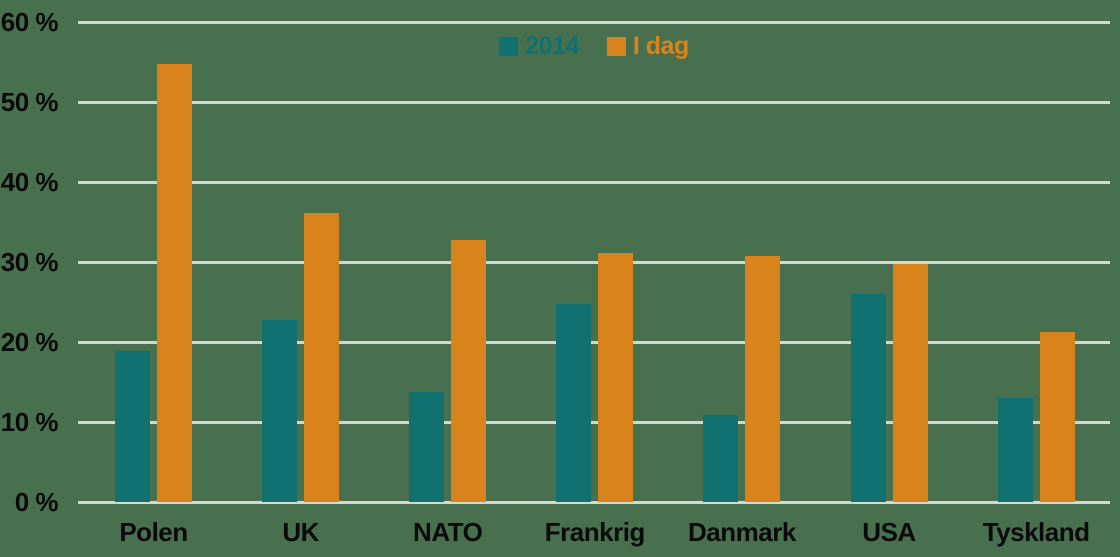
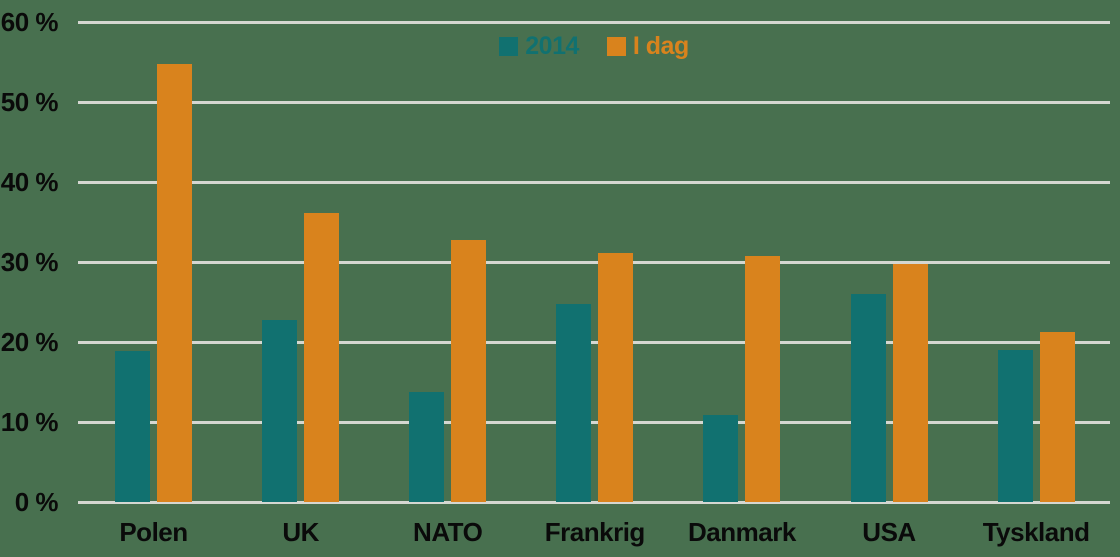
2014/Tyskland: 13% -> 19%
